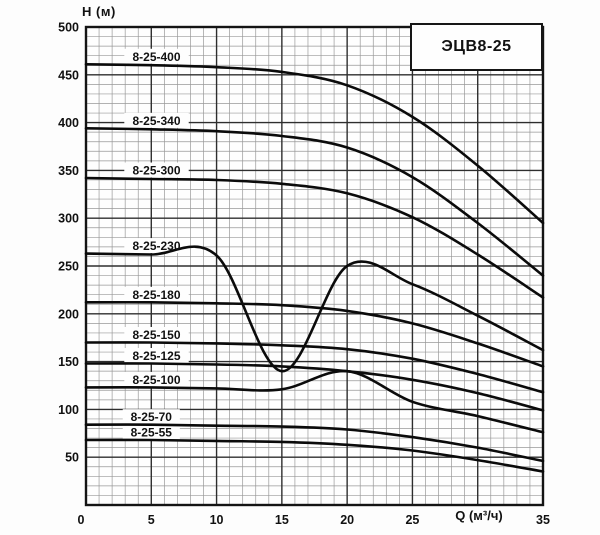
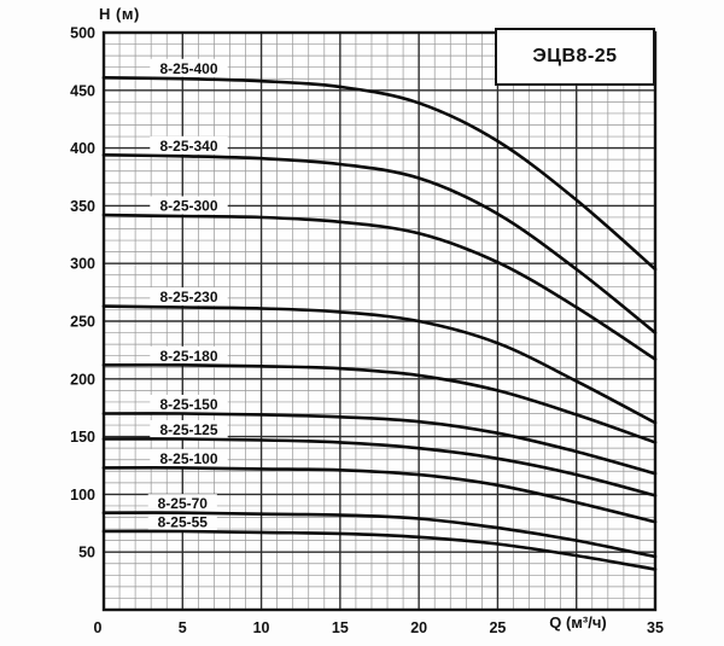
8-25-230/15: 140 -> 260
8-25-100/20: 140 -> 120
